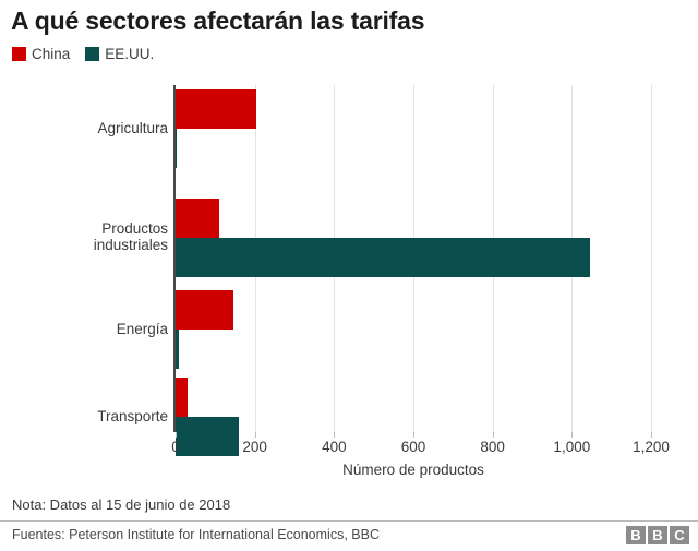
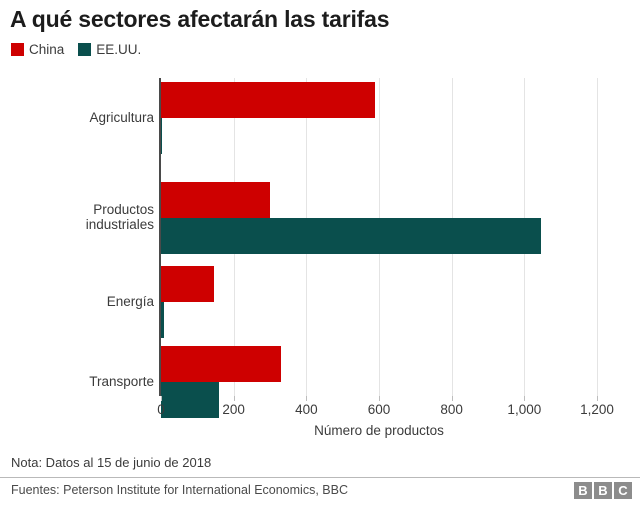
China/Agricultura: 200 -> 590
China/Productos industriales: 110 -> 300
China/Transporte: 30 -> 330
